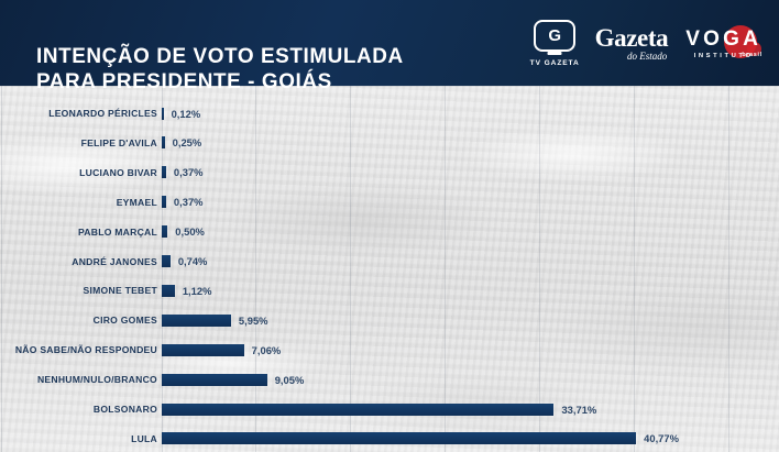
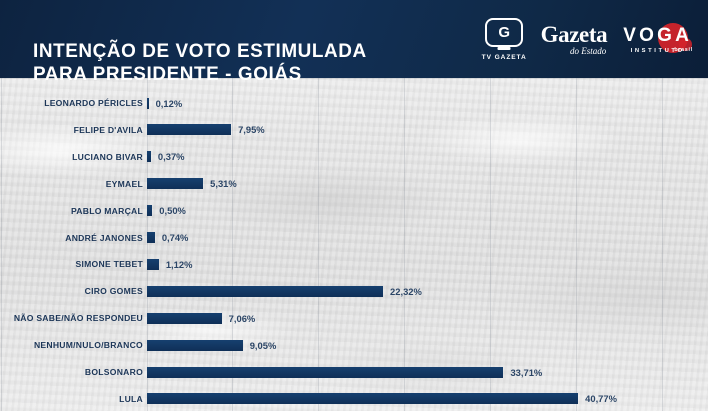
FELIPE D'AVILA: 0,25% -> 7,95%
EYMAEL: 0,37% -> 5,31%
CIRO GOMES: 5,95% -> 22,32%
